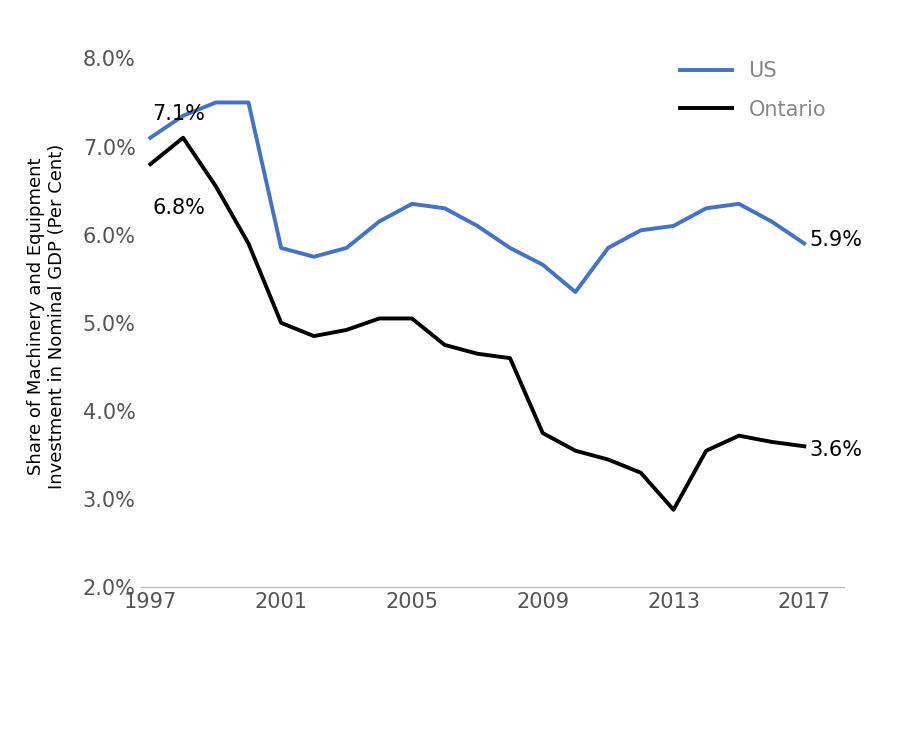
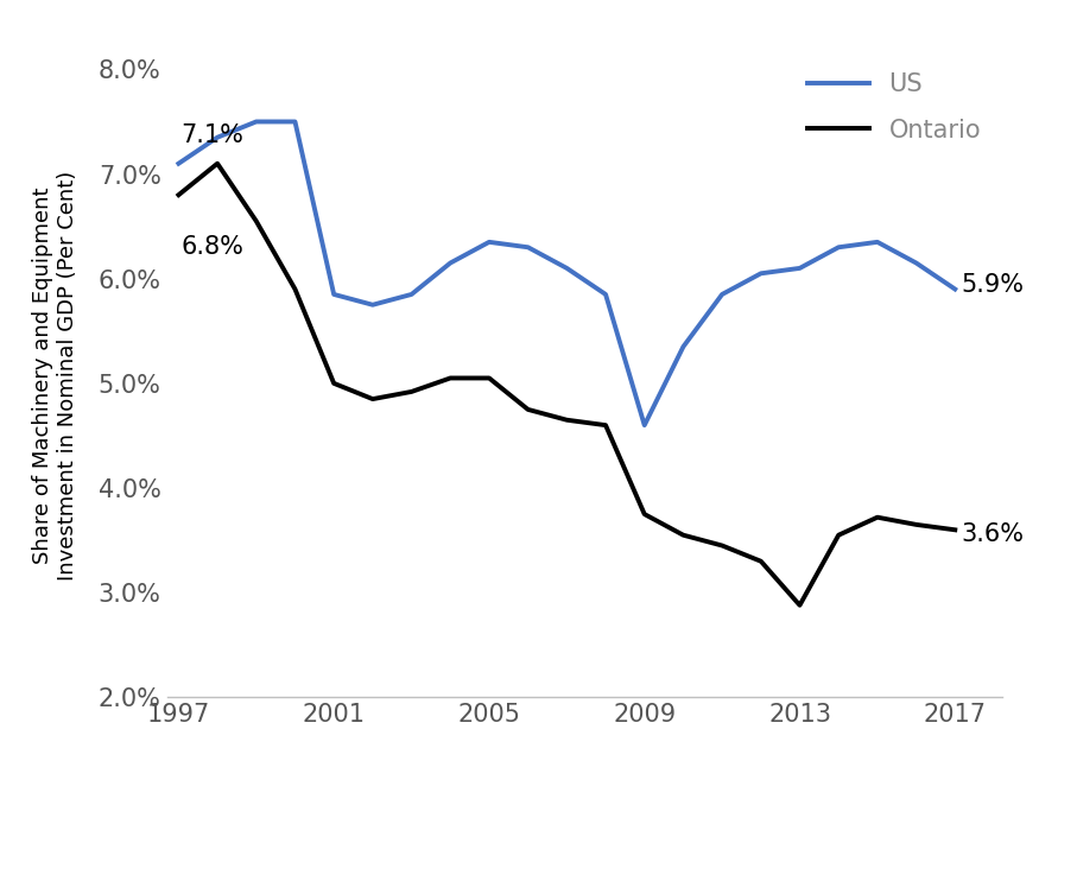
US/2009: 5.66% -> 4.60%
